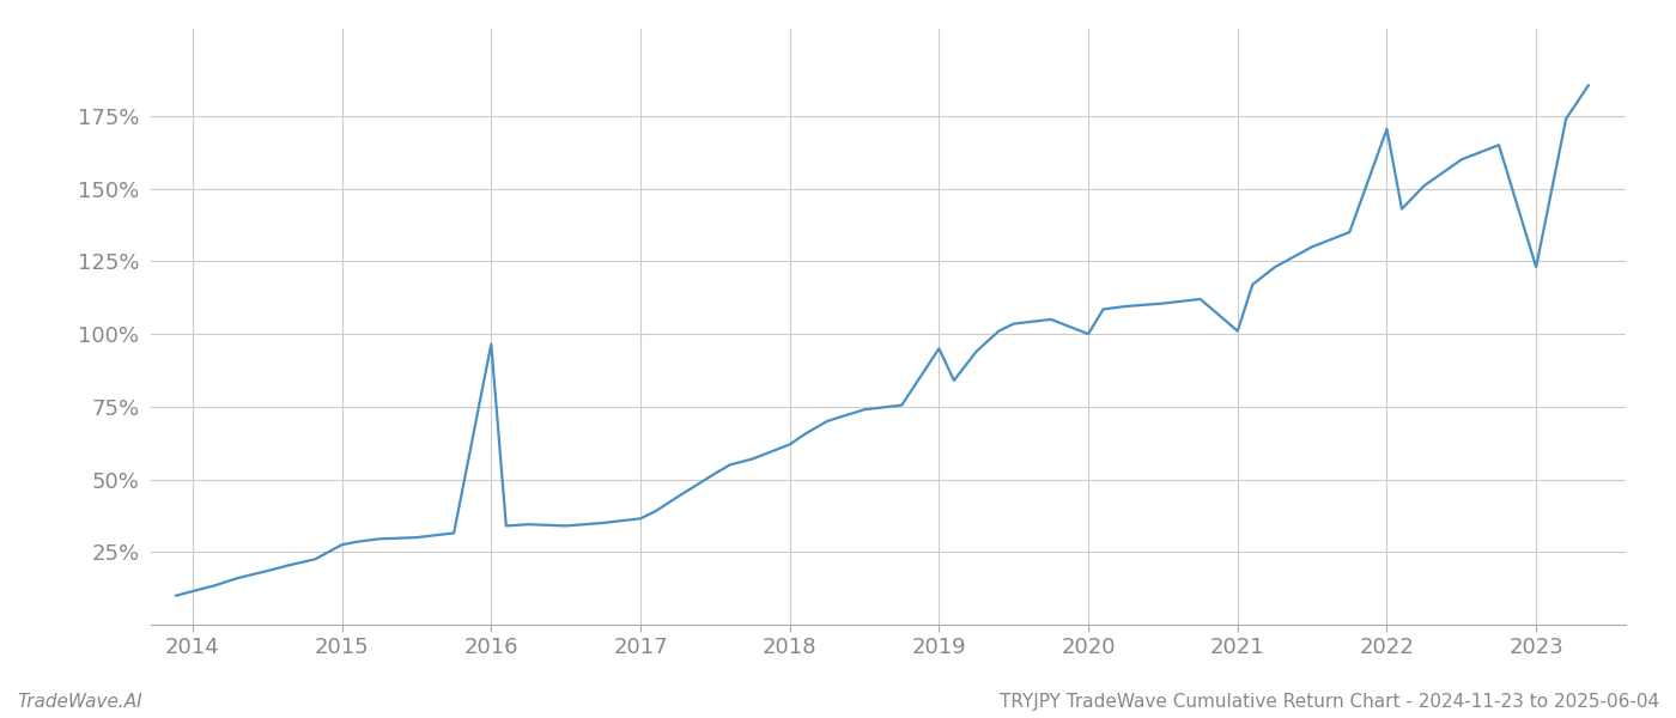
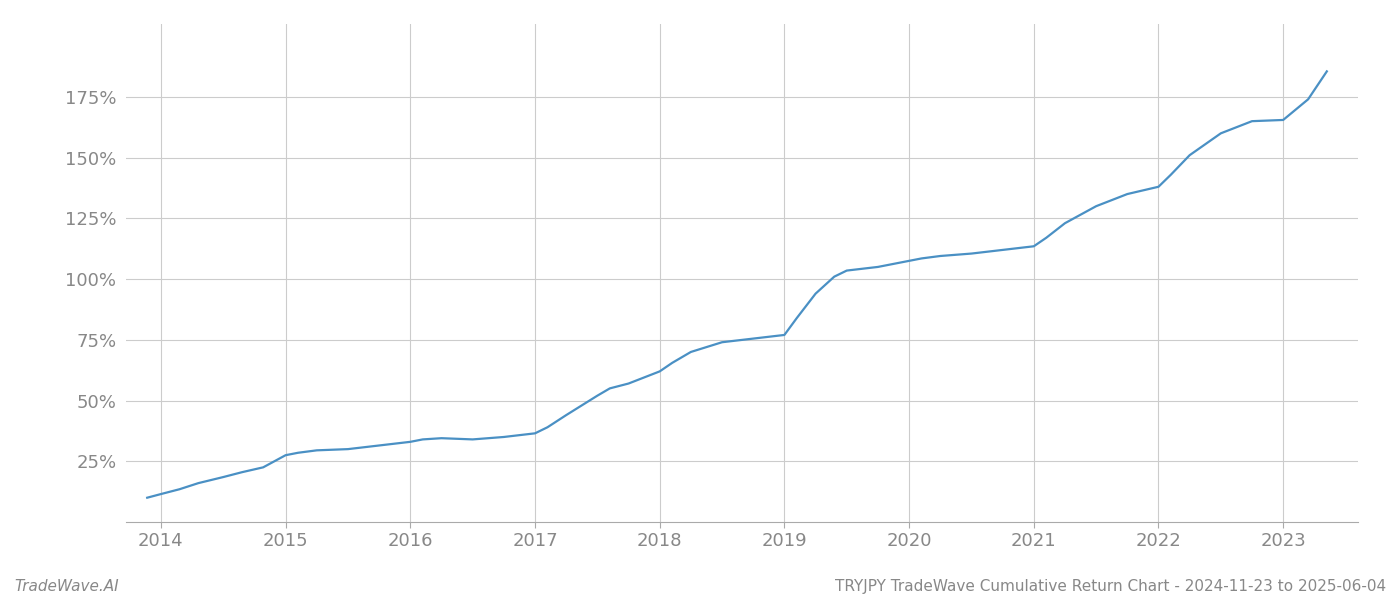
2016: 96.5% -> 33.0%
2019: 95.0% -> 77.0%
2020: 100.0% -> 107.5%
2021: 101.0% -> 113.5%
2022: 170.5% -> 138.0%
2023: 123.0% -> 165.5%
